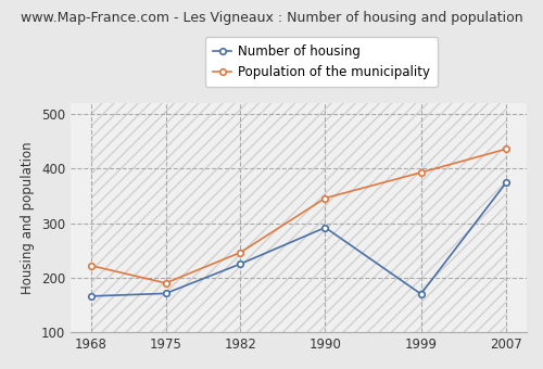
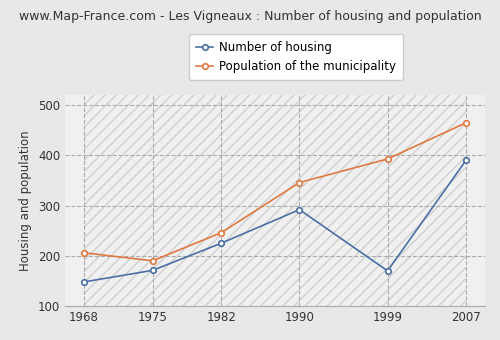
Number of housing/1968: 166 -> 148
Population of the municipality/1968: 222 -> 206
Number of housing/2007: 374 -> 390
Population of the municipality/2007: 436 -> 465
